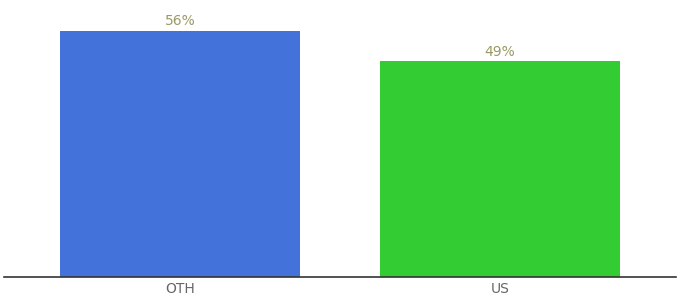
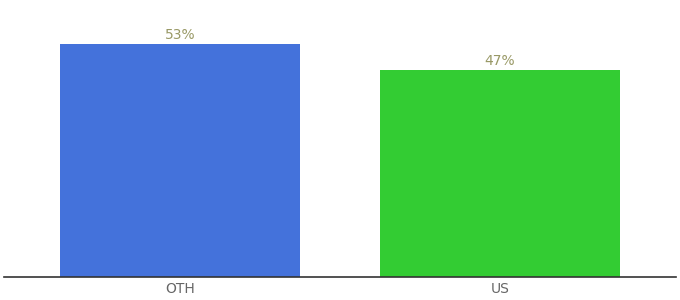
OTH: 56% -> 53%
US: 49% -> 47%
